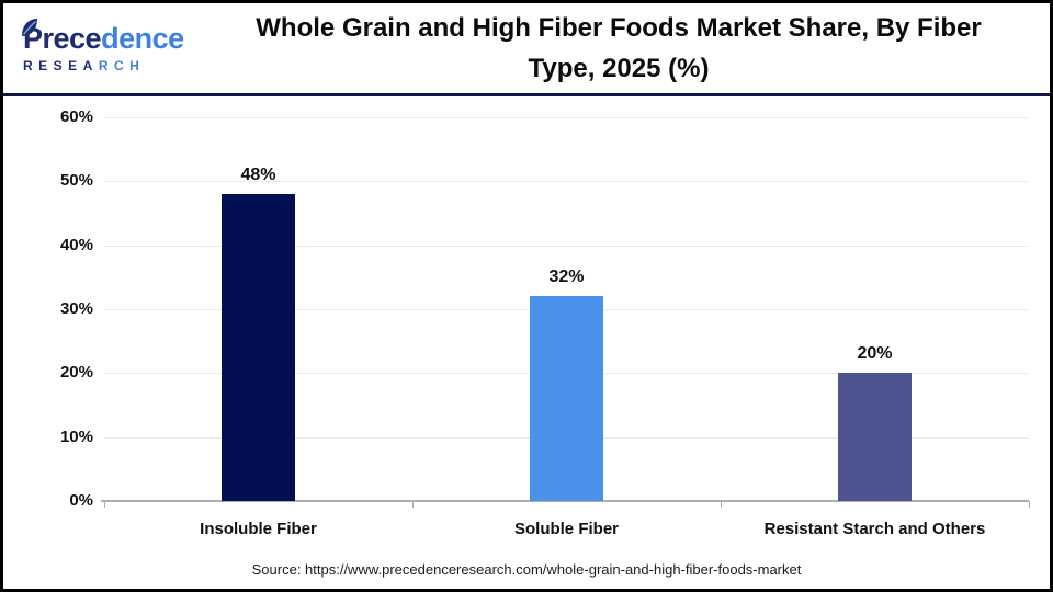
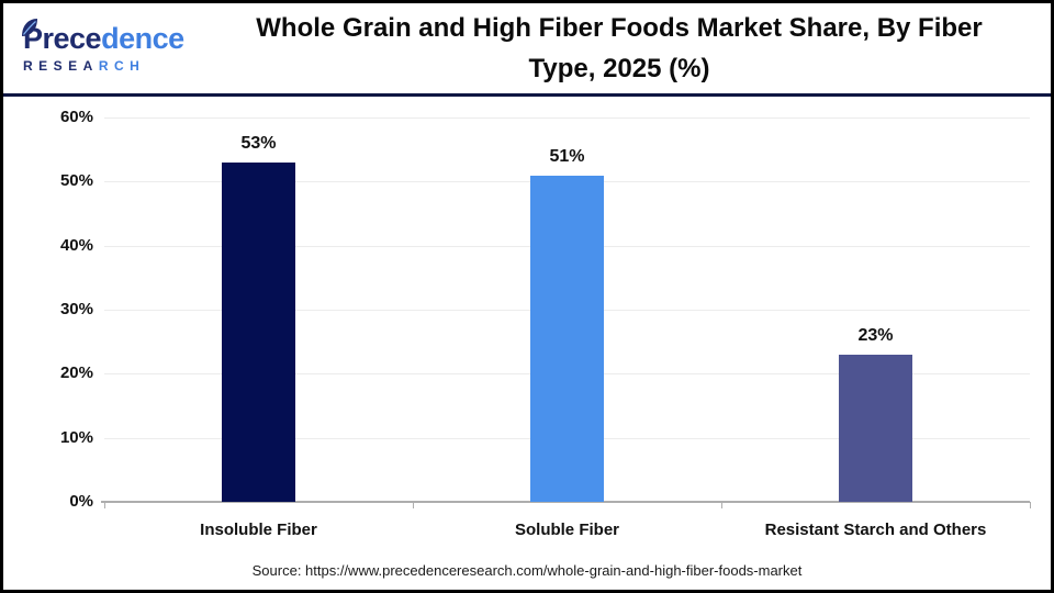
Insoluble Fiber: 48% -> 53%
Soluble Fiber: 32% -> 51%
Resistant Starch and Others: 20% -> 23%
